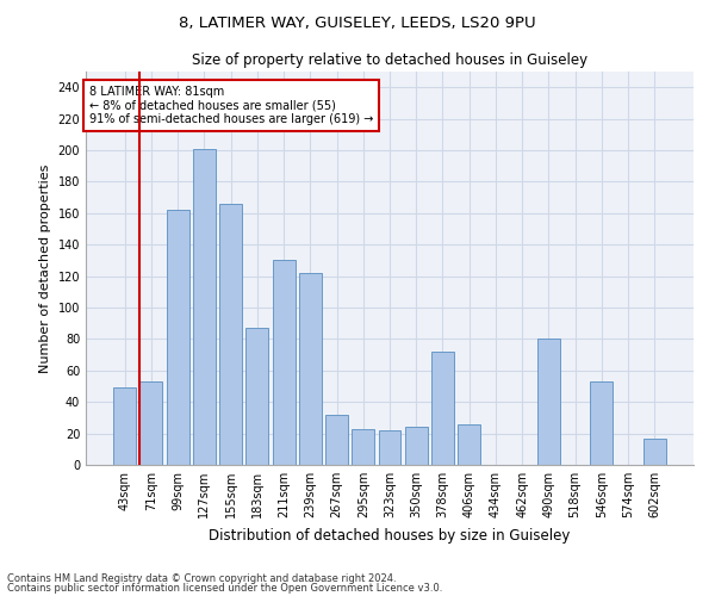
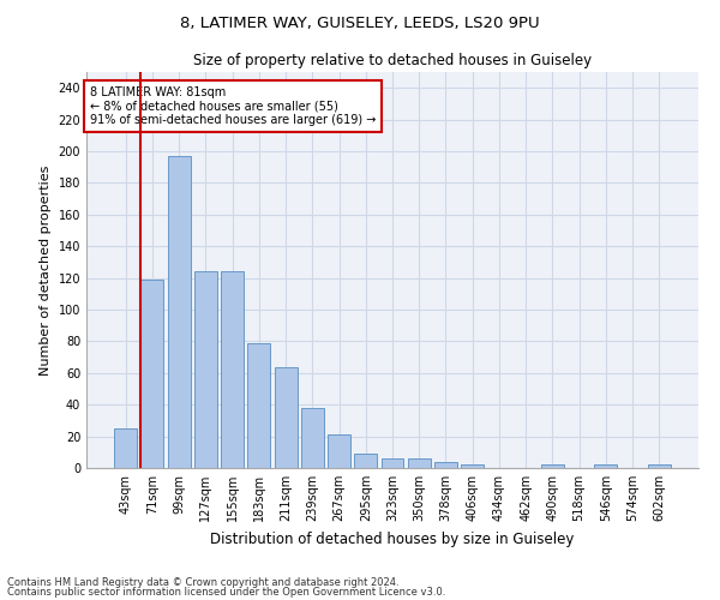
43sqm: 49 -> 25
71sqm: 53 -> 119
99sqm: 162 -> 197
127sqm: 201 -> 124
155sqm: 166 -> 124
183sqm: 87 -> 79
211sqm: 130 -> 64
239sqm: 122 -> 38
267sqm: 32 -> 21
295sqm: 23 -> 9
323sqm: 22 -> 6
350sqm: 24 -> 6
378sqm: 72 -> 4
406sqm: 26 -> 2
490sqm: 80 -> 2
546sqm: 53 -> 2
602sqm: 17 -> 2
